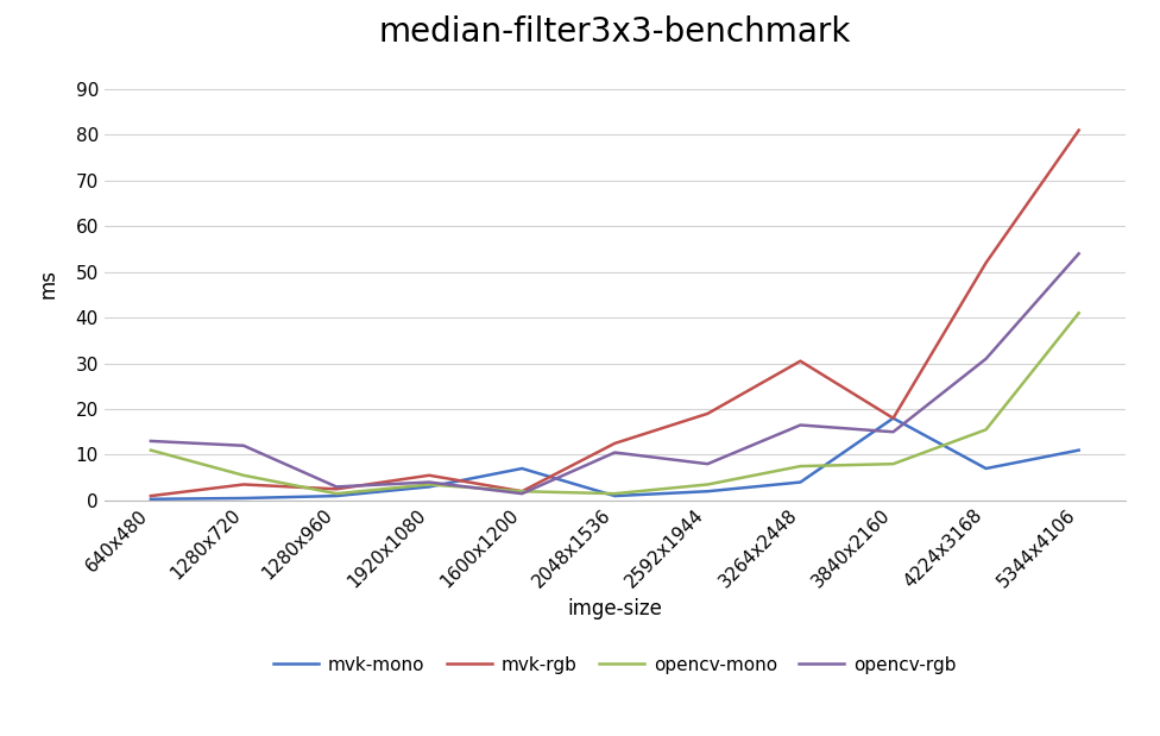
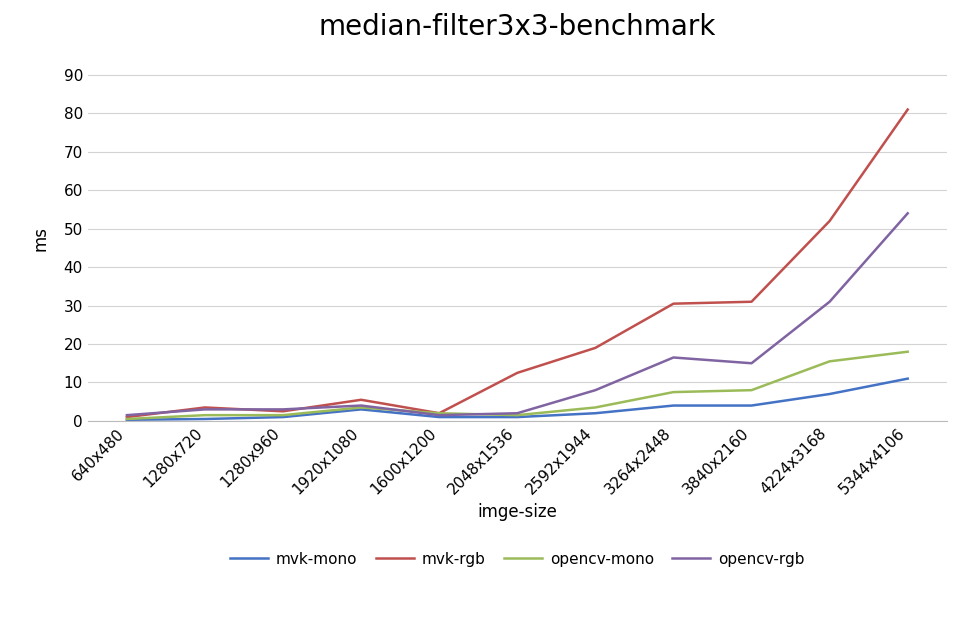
opencv-mono/640x480: 11.0 -> 0.5
opencv-rgb/640x480: 13.0 -> 1.5
opencv-mono/1280x720: 5.5 -> 1.5
opencv-rgb/1280x720: 12.0 -> 3.0
mvk-mono/1600x1200: 7.0 -> 1.0
opencv-rgb/2048x1536: 10.5 -> 2.0
mvk-mono/3840x2160: 18.0 -> 4.0
mvk-rgb/3840x2160: 18.0 -> 31.0
opencv-mono/5344x4106: 41.0 -> 18.0
